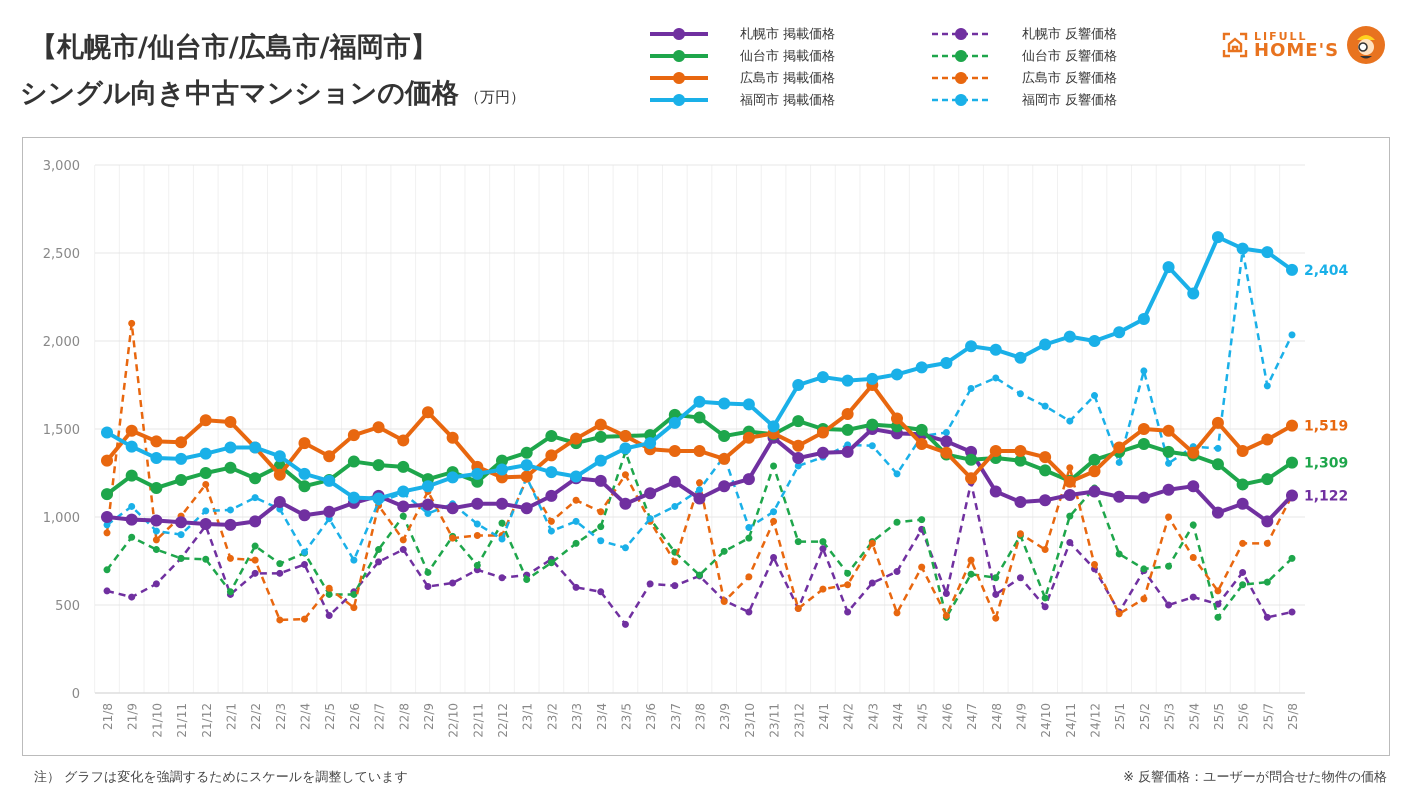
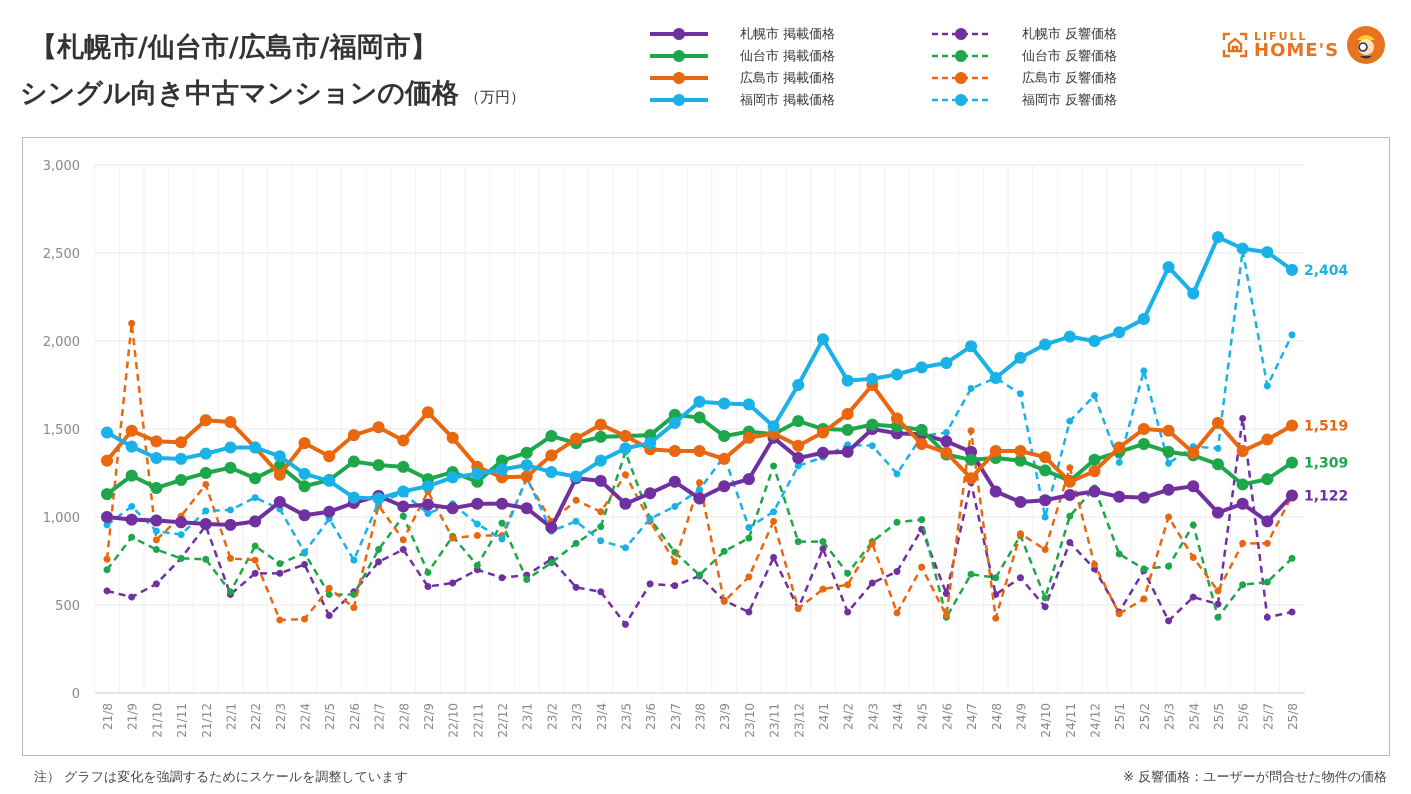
広島市 反響価格/21/8: 910 -> 760
札幌市 掲載価格/23/2: 1120 -> 940
福岡市 掲載価格/24/1: 1800 -> 2010
広島市 反響価格/24/7: 760 -> 1490
福岡市 掲載価格/24/8: 1950 -> 1790
福岡市 反響価格/24/10: 1630 -> 1000
札幌市 反響価格/25/3: 500 -> 410
札幌市 反響価格/25/6: 680 -> 1560
